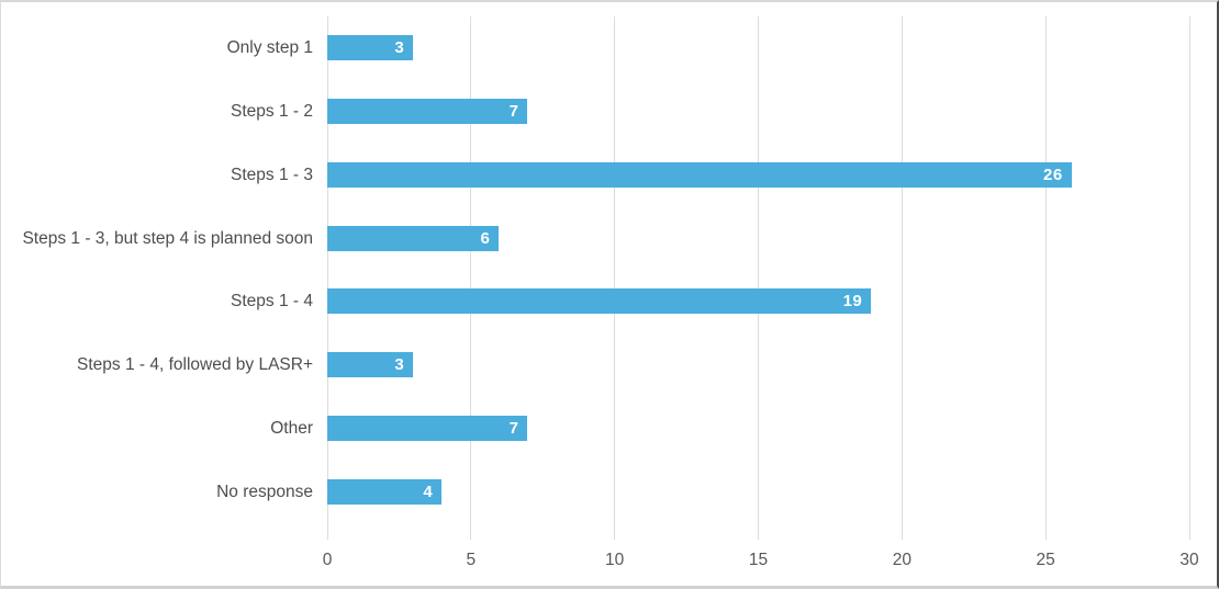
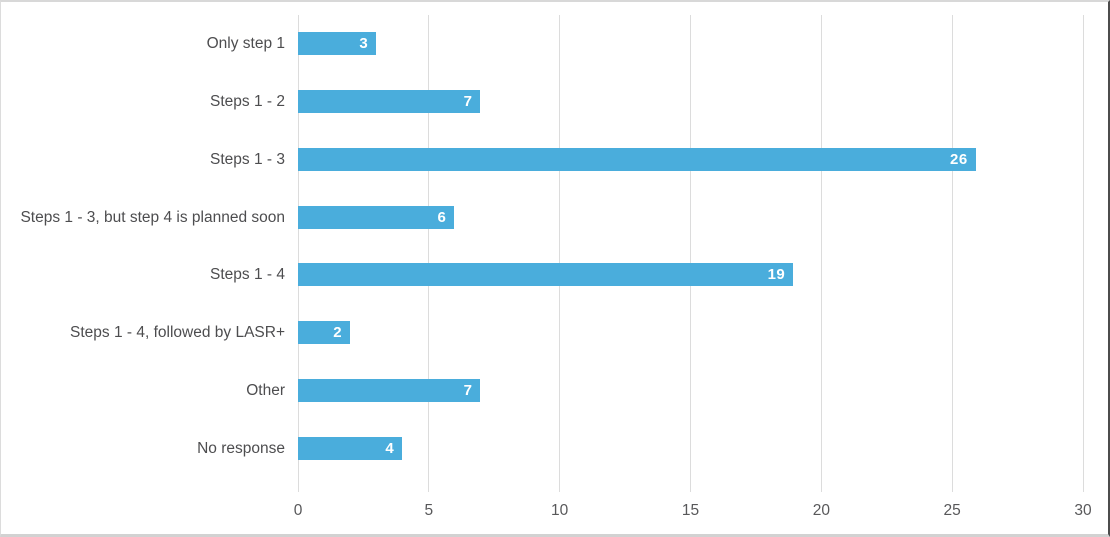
Steps 1 - 4, followed by LASR+: 3 -> 2
